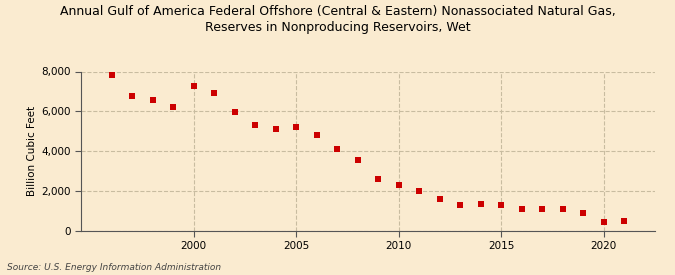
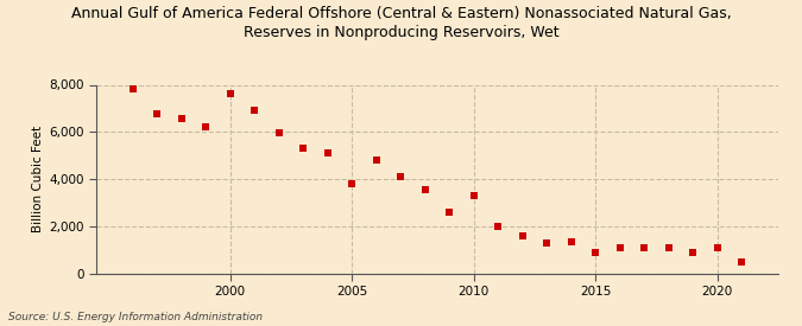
2000: 7,200 -> 7,600
2005: 5,200 -> 3,800
2010: 2,300 -> 3,300
2015: 1,300 -> 900
2020: 500 -> 1,100
